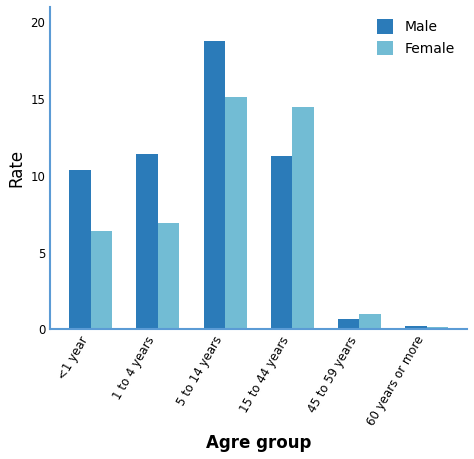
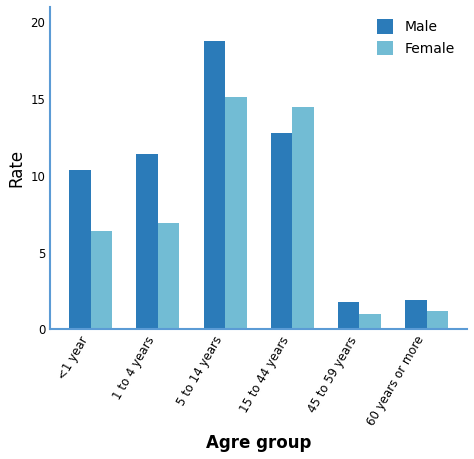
Male/15 to 44 years: 11.3 -> 12.8
Male/45 to 59 years: 0.7 -> 1.8
Male/60 years or more: 0.2 -> 1.9
Female/60 years or more: 0.1 -> 1.2
